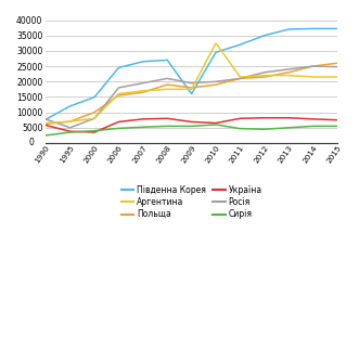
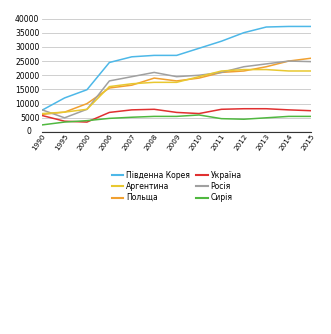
Південна Корея/2009: 16000 -> 27000
Аргентина/2010: 32500 -> 19500
